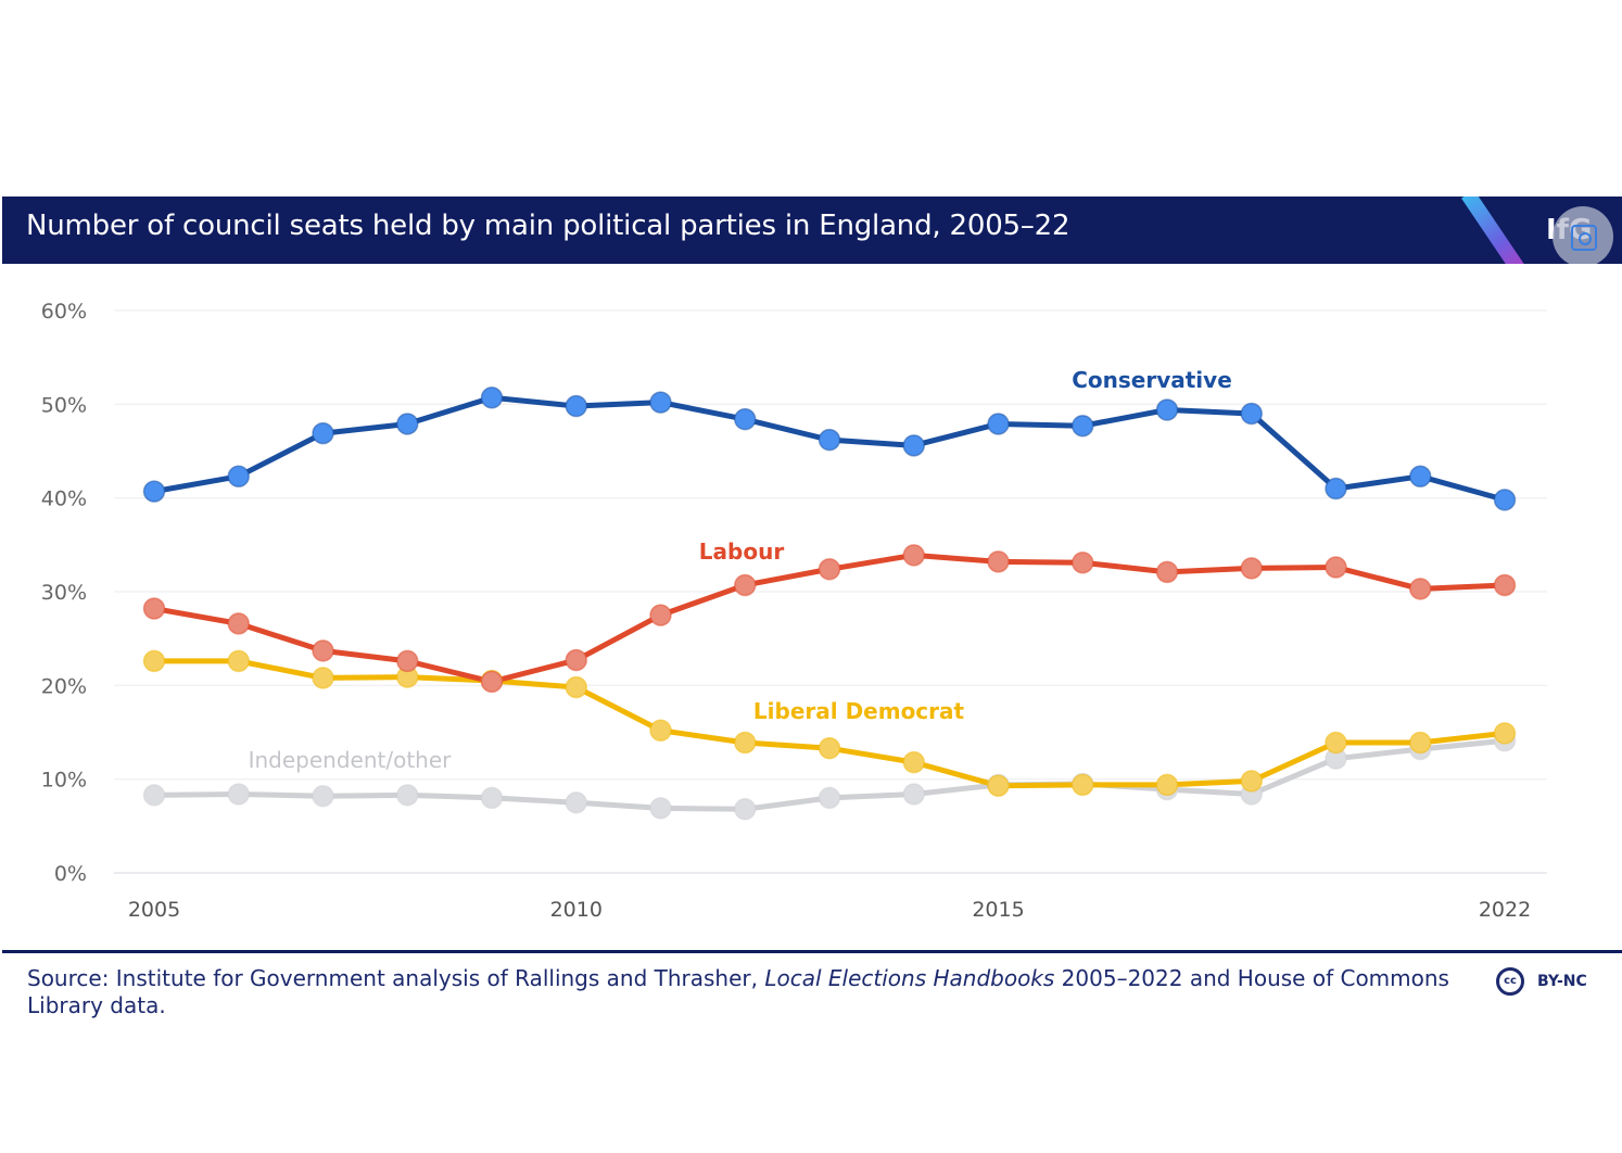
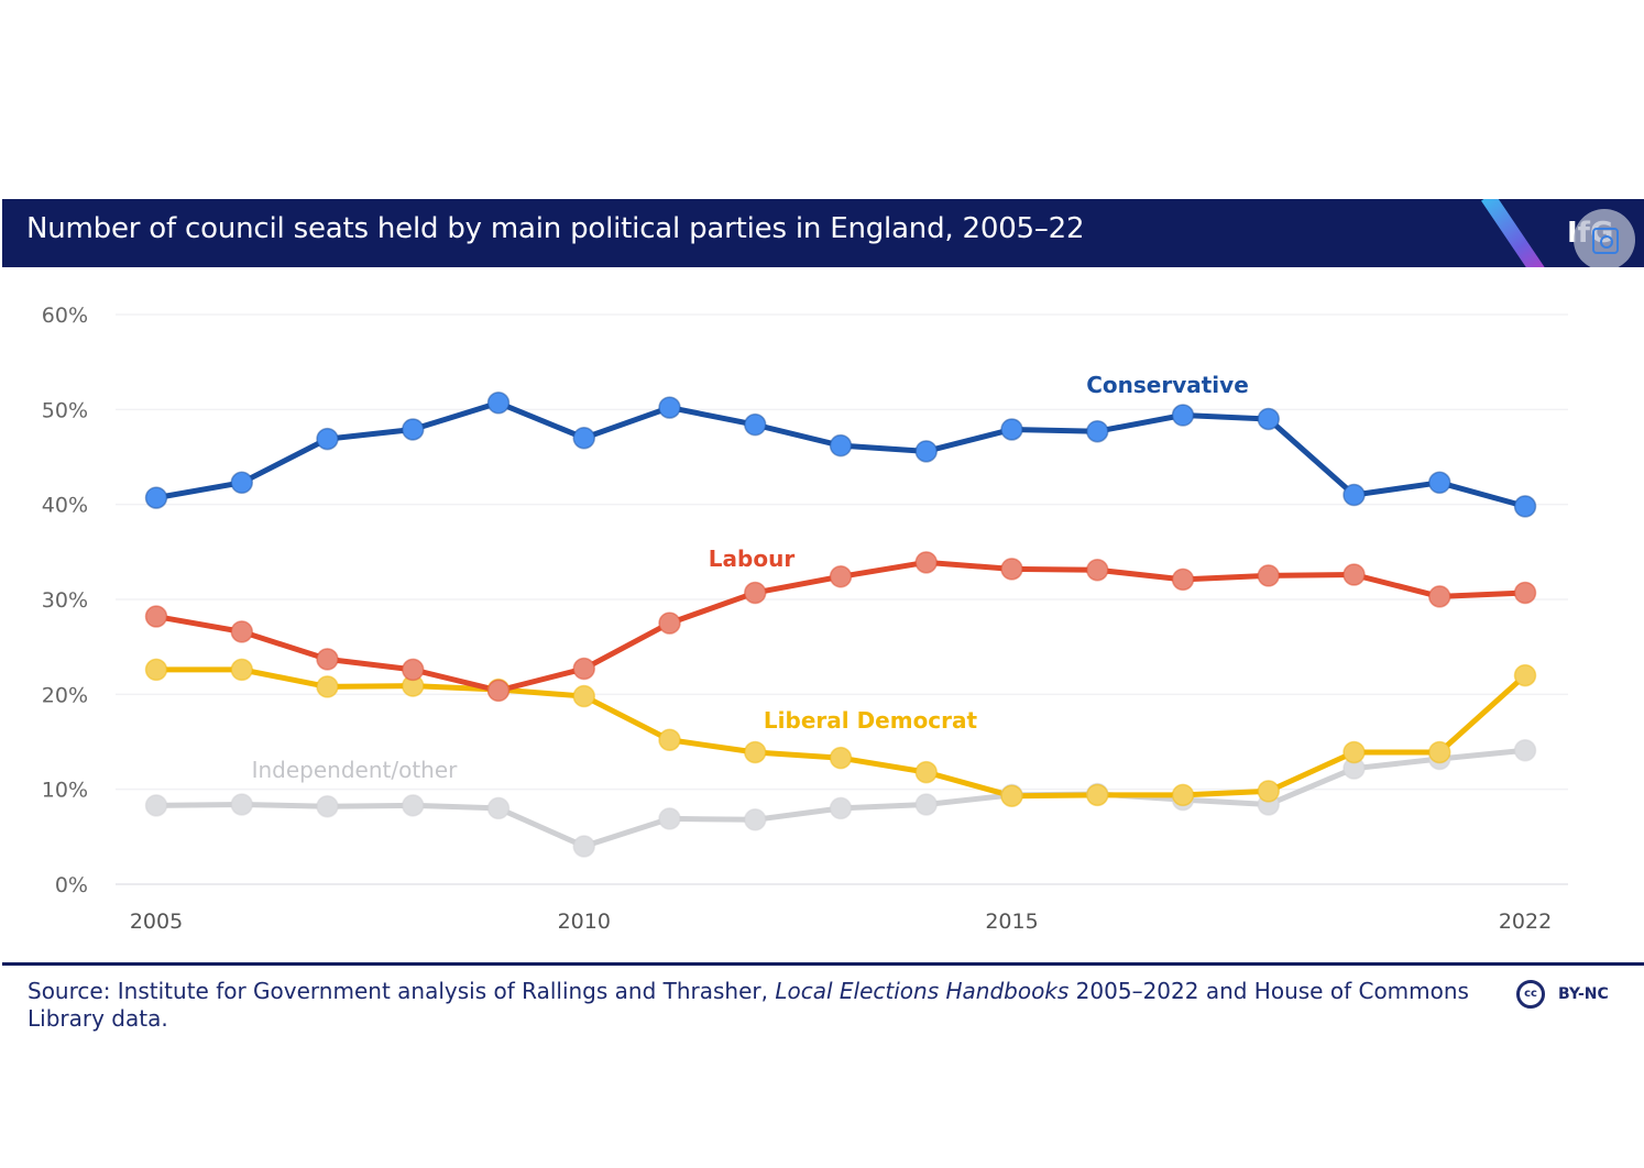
Conservative/2010: 50% -> 47%
Independent/other/2010: 8% -> 4%
Liberal Democrat/2022: 15% -> 22%
